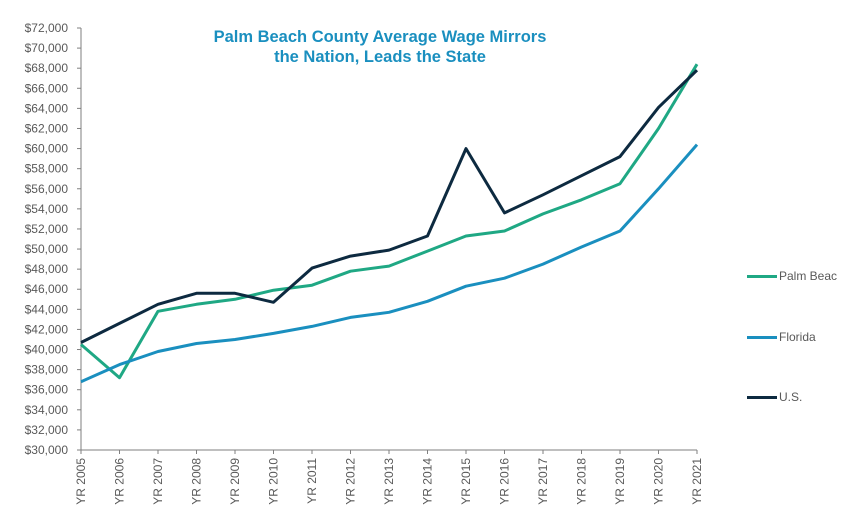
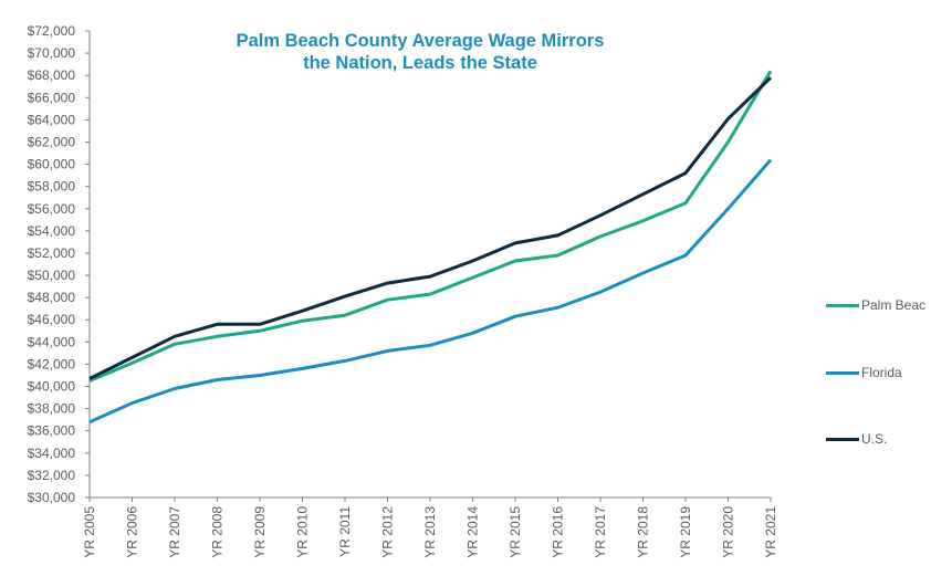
Palm Beac/YR 2006: $37200 -> $42100
U.S./YR 2010: $44700 -> $46800
U.S./YR 2015: $60000 -> $52900
